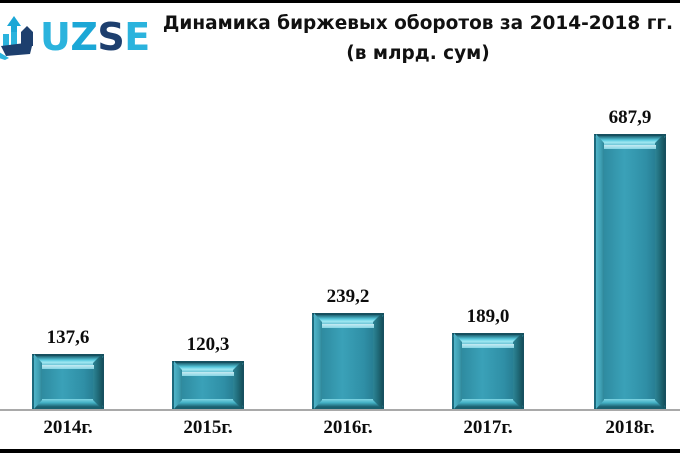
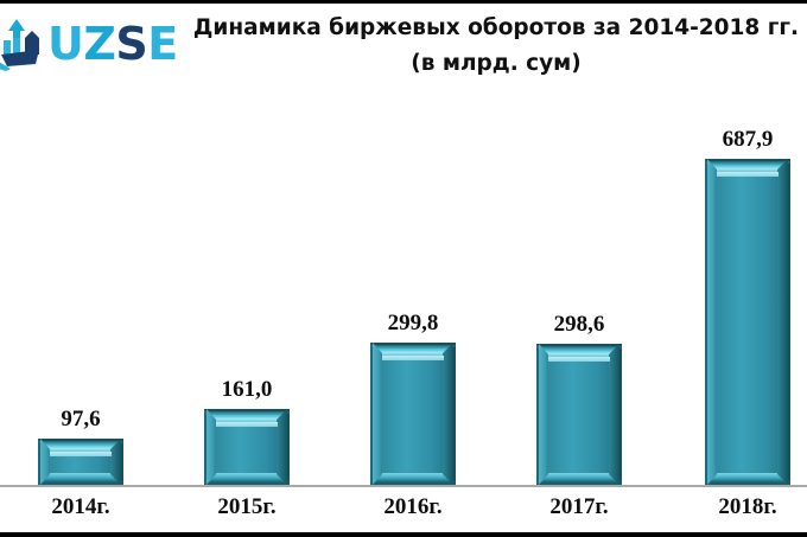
2014г.: 137,6 -> 97,6
2015г.: 120,3 -> 161,0
2016г.: 239,2 -> 299,8
2017г.: 189,0 -> 298,6
